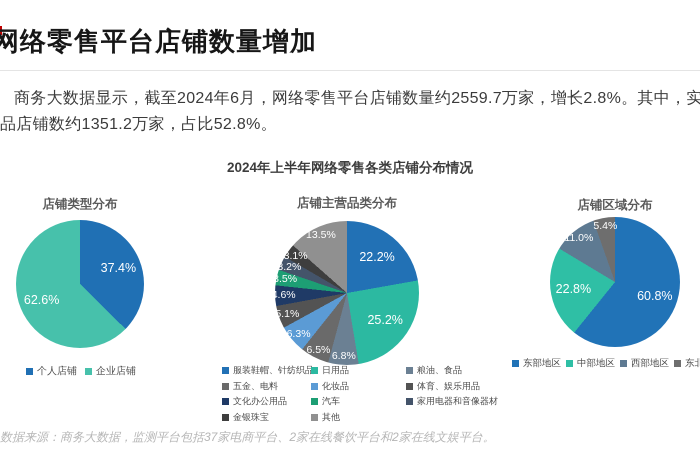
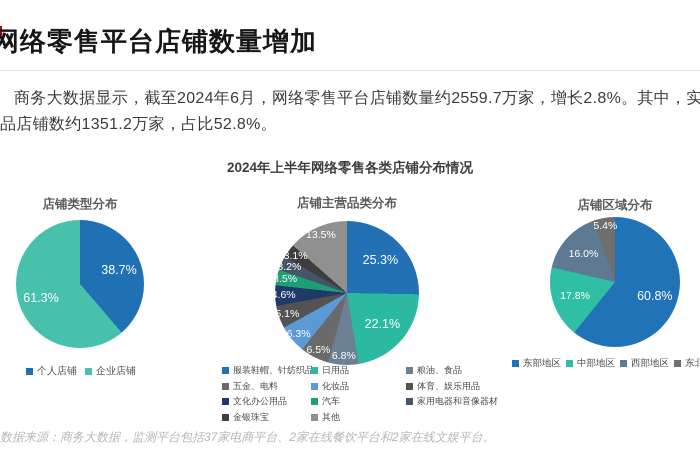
店铺类型分布/个人店铺: 37.4% -> 38.7%
店铺类型分布/企业店铺: 62.6% -> 61.3%
店铺主营品类分布/服装鞋帽、针纺织品: 22.2% -> 25.3%
店铺主营品类分布/日用品: 25.2% -> 22.1%
店铺区域分布/中部地区: 22.8% -> 17.8%
店铺区域分布/西部地区: 11.0% -> 16.0%
